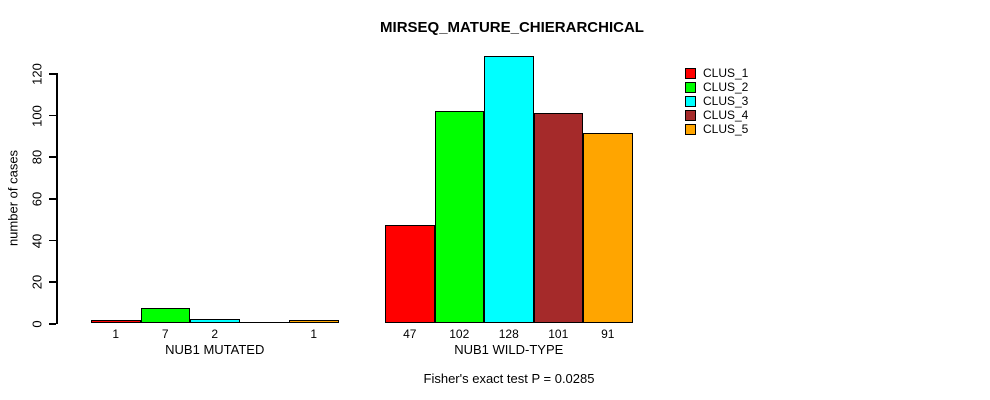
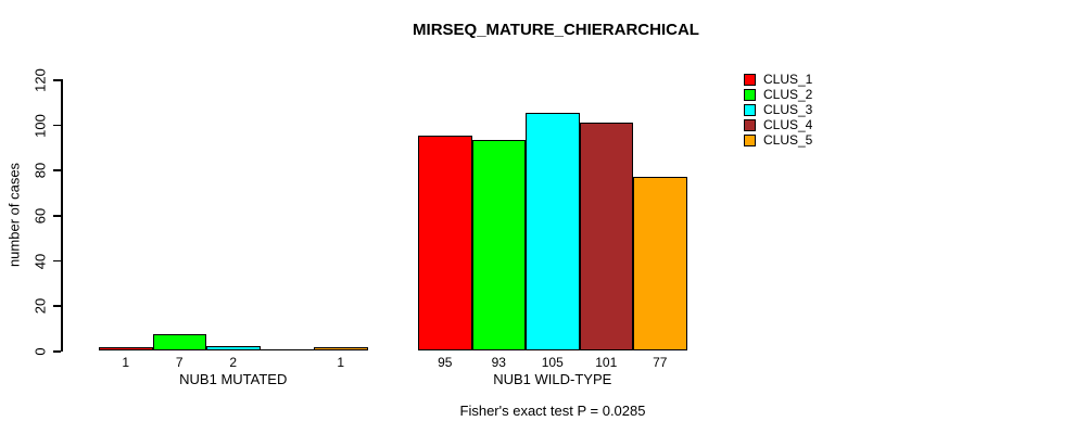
CLUS_1/NUB1 WILD-TYPE: 47 -> 95
CLUS_2/NUB1 WILD-TYPE: 102 -> 93
CLUS_3/NUB1 WILD-TYPE: 128 -> 105
CLUS_5/NUB1 WILD-TYPE: 91 -> 77
